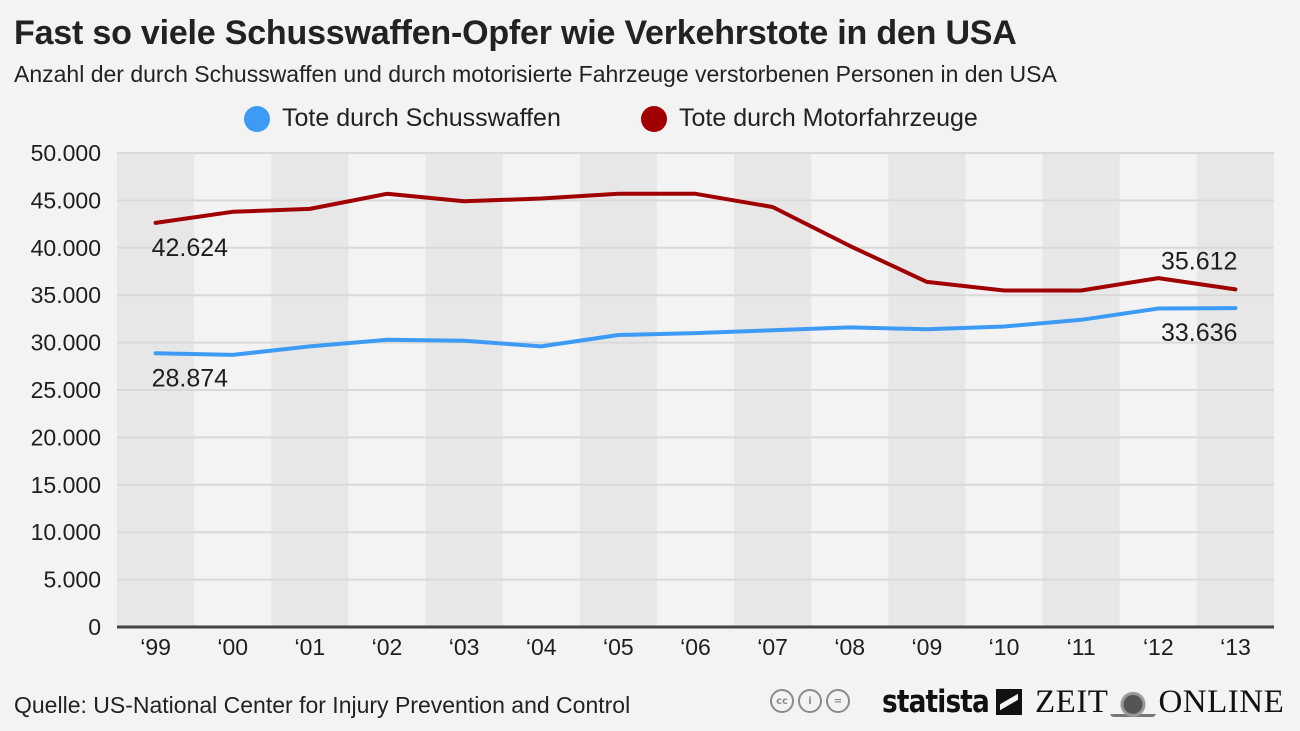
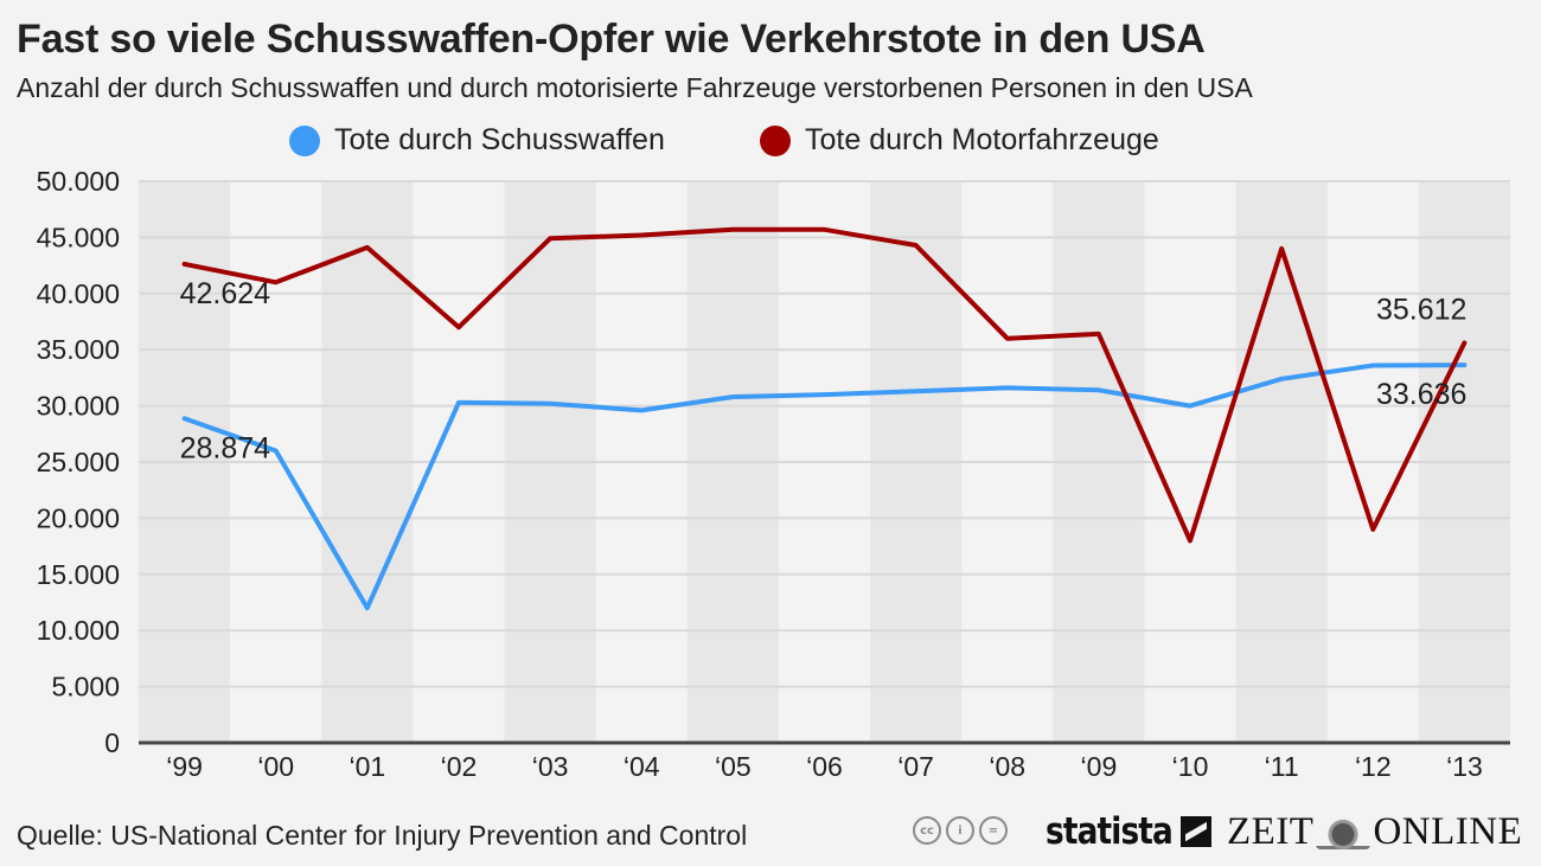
Tote durch Schusswaffen/‘00: 29000 -> 26000
Tote durch Motorfahrzeuge/‘00: 44000 -> 41000
Tote durch Schusswaffen/‘01: 30000 -> 12000
Tote durch Motorfahrzeuge/‘02: 46000 -> 37000
Tote durch Motorfahrzeuge/‘08: 40000 -> 36000
Tote durch Schusswaffen/‘10: 32000 -> 30000
Tote durch Motorfahrzeuge/‘10: 36000 -> 18000
Tote durch Motorfahrzeuge/‘11: 36000 -> 44000
Tote durch Motorfahrzeuge/‘12: 37000 -> 19000
